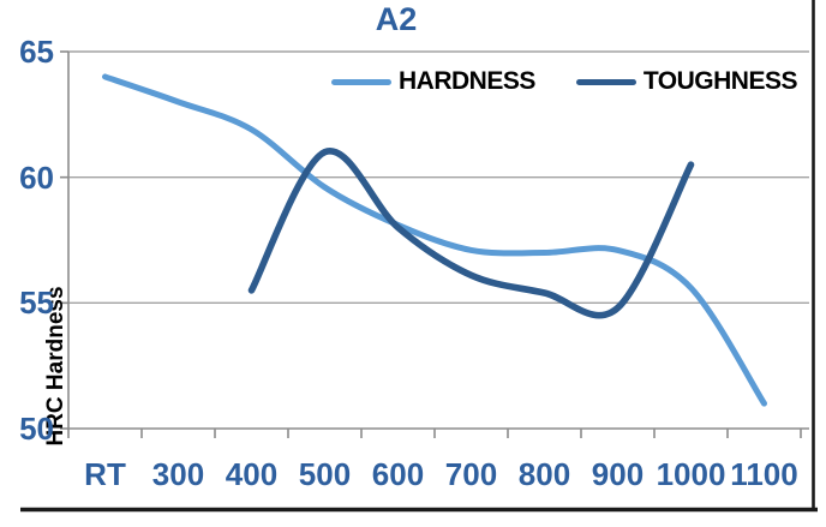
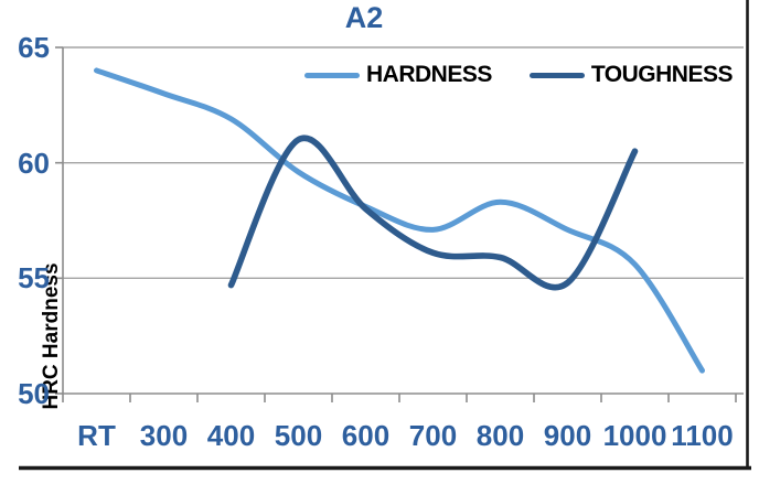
TOUGHNESS/400: 55.5 -> 54.7
HARDNESS/800: 57.0 -> 58.3
TOUGHNESS/800: 55.4 -> 55.9
